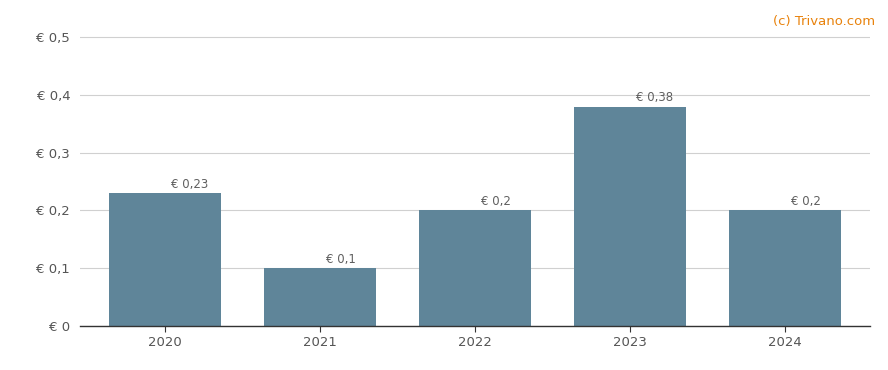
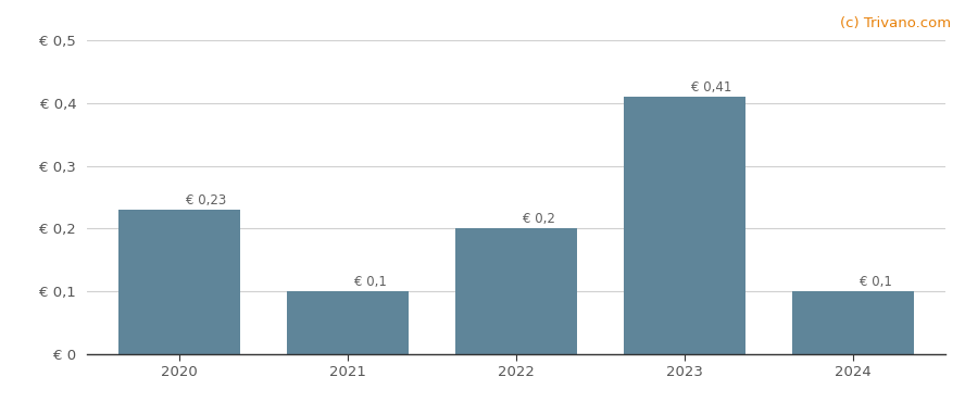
2023: 0,38 -> 0,41
2024: 0,2 -> 0,1
